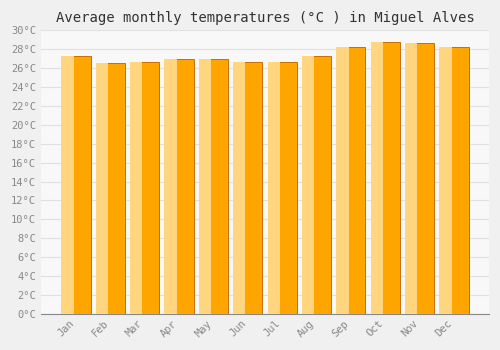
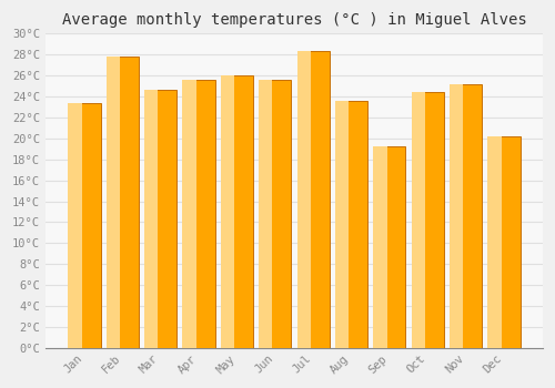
Jan: 27.3°C -> 23.4°C
Feb: 26.5°C -> 27.8°C
Mar: 26.7°C -> 24.6°C
Apr: 27.0°C -> 25.6°C
May: 27.0°C -> 26.0°C
Jun: 26.7°C -> 25.6°C
Jul: 26.7°C -> 28.4°C
Aug: 27.3°C -> 23.6°C
Sep: 28.2°C -> 19.2°C
Oct: 28.8°C -> 24.4°C
Nov: 28.7°C -> 25.2°C
Dec: 28.2°C -> 20.2°C
